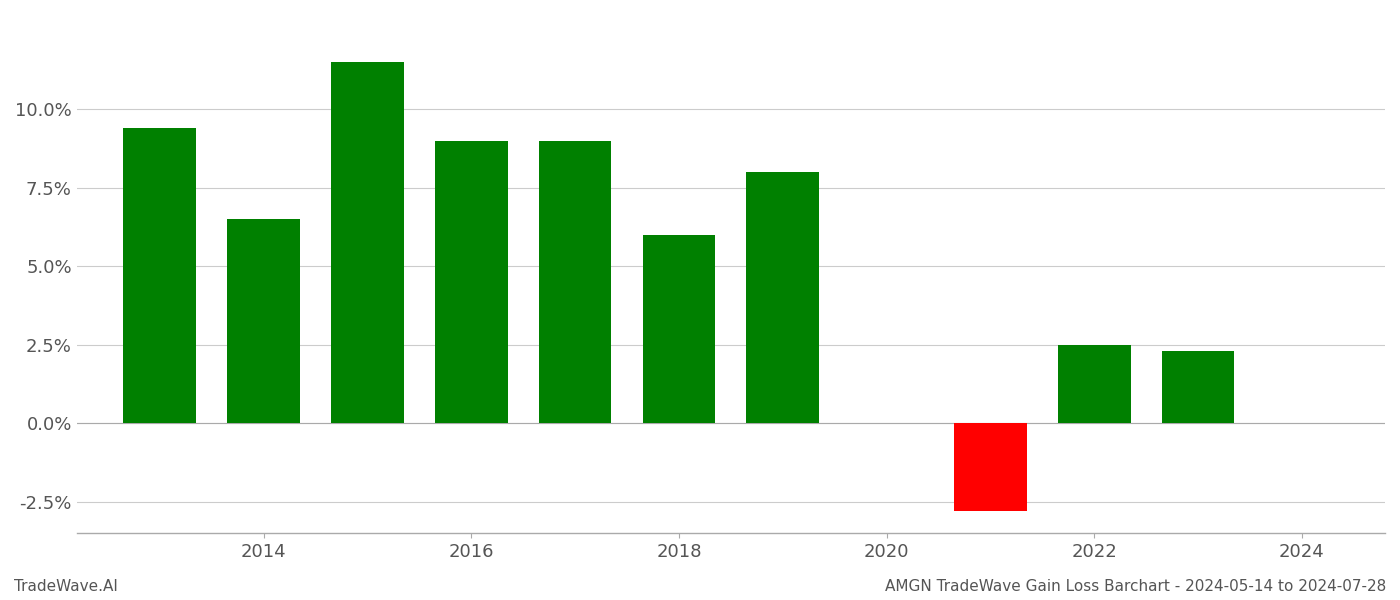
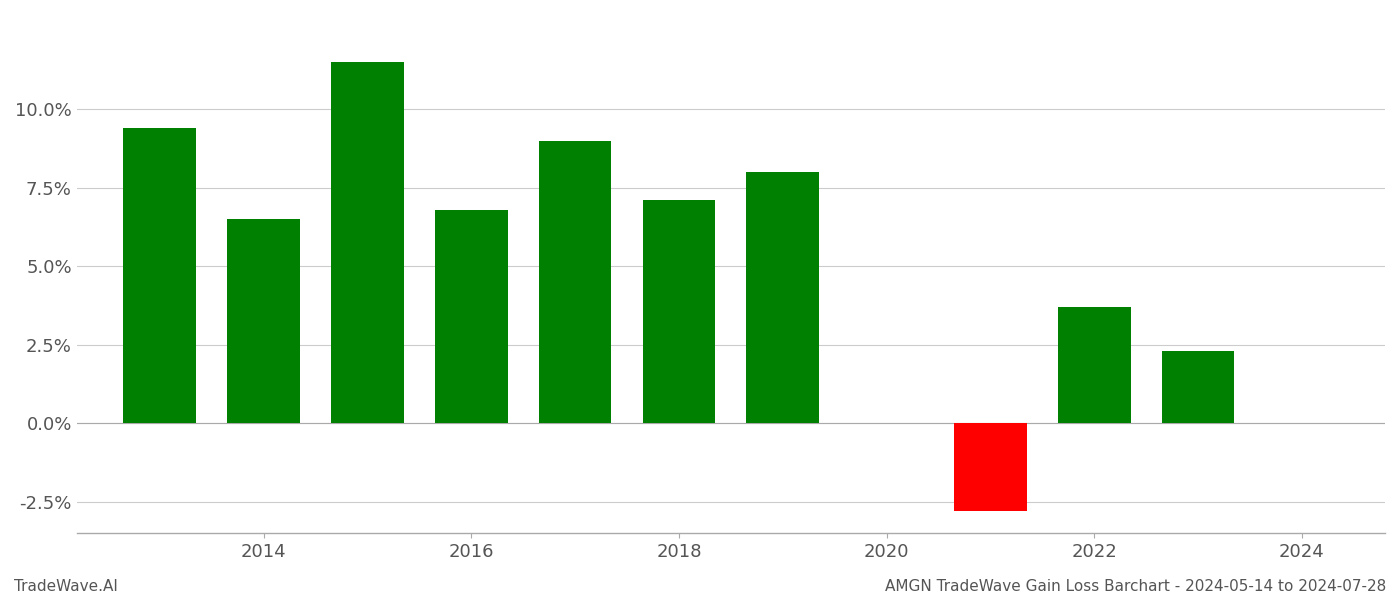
2016: 9.0% -> 6.8%
2018: 6.0% -> 7.1%
2022: 2.5% -> 3.7%
